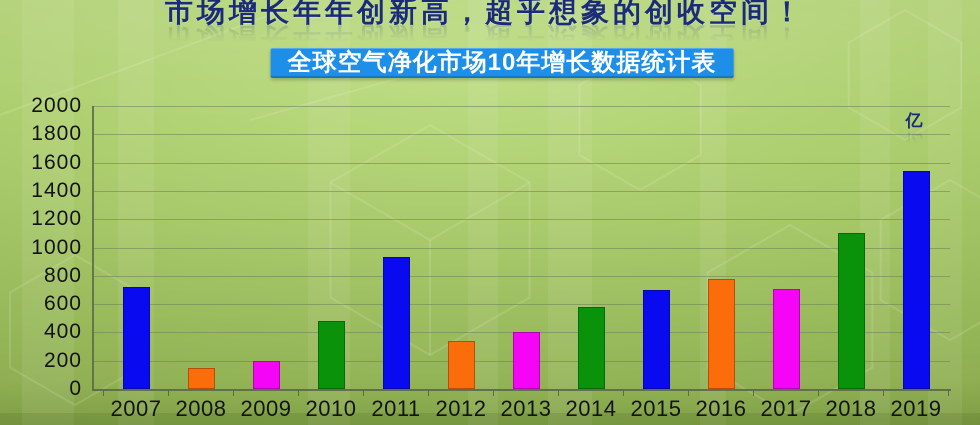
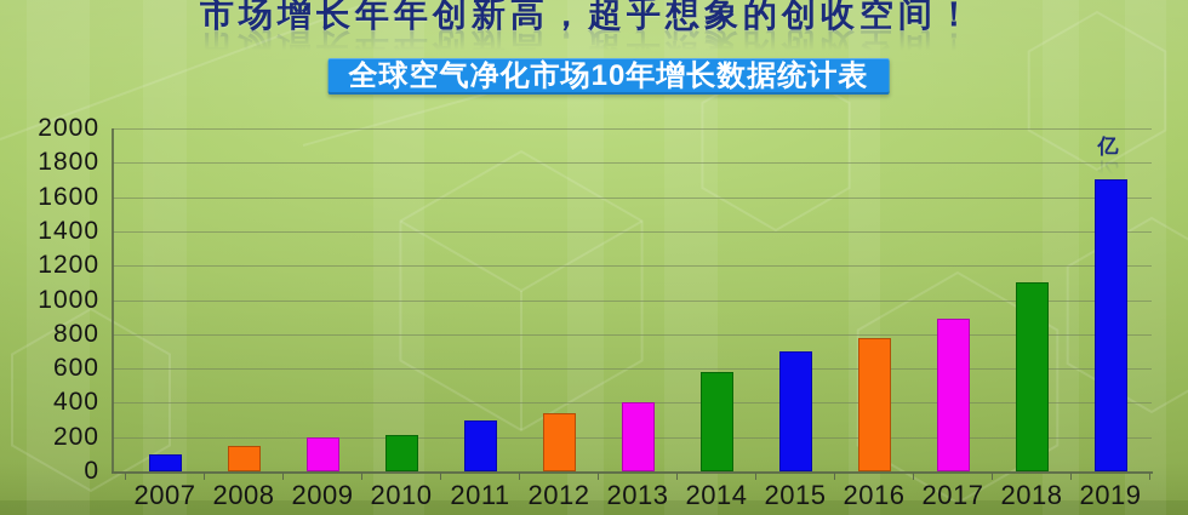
2007: 720 -> 100
2010: 480 -> 210
2011: 930 -> 300
2017: 710 -> 890
2019: 1540 -> 1700
